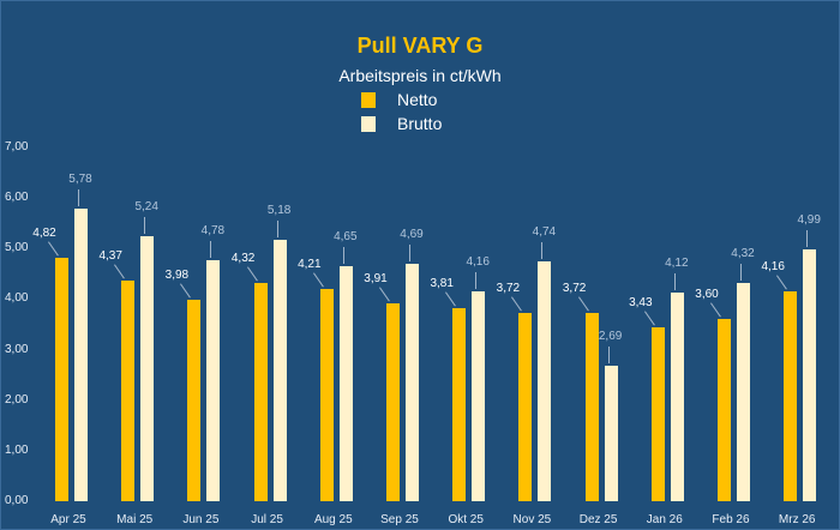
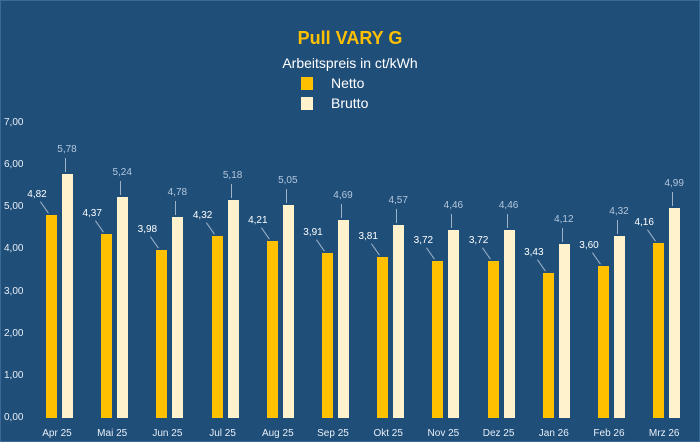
Brutto/Aug 25: 4,65 -> 5,05
Brutto/Okt 25: 4,16 -> 4,57
Brutto/Nov 25: 4,74 -> 4,46
Brutto/Dez 25: 2,69 -> 4,46
